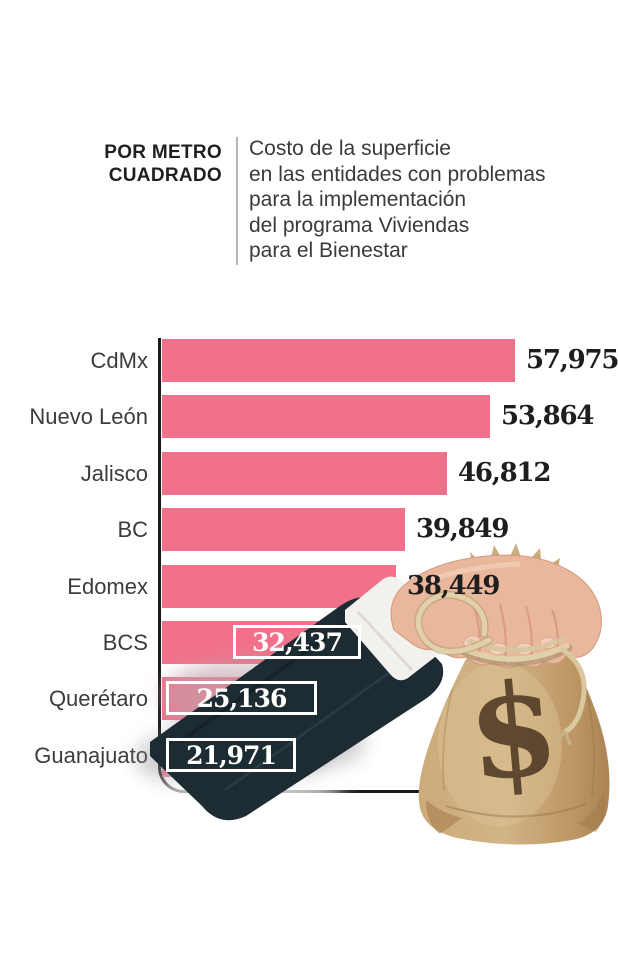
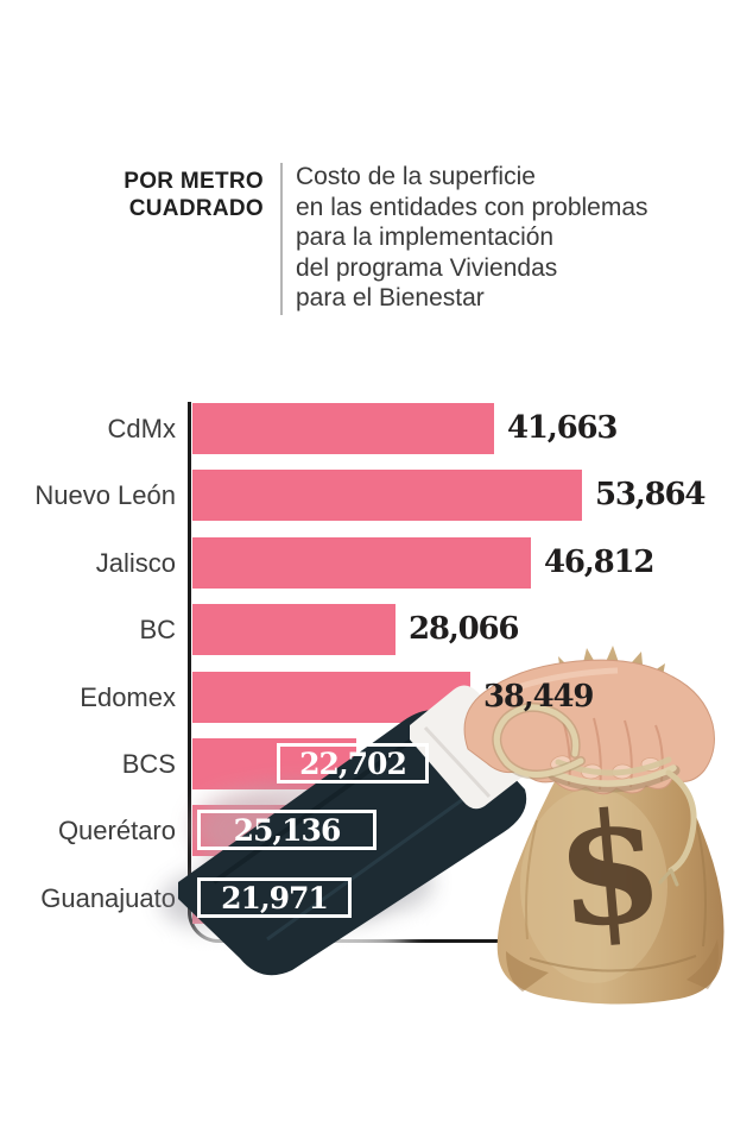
CdMx: 57,975 -> 41,663
BC: 39,849 -> 28,066
BCS: 32,437 -> 22,702
